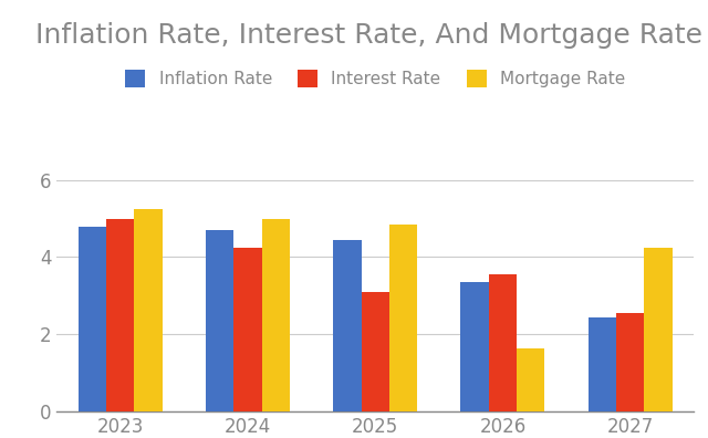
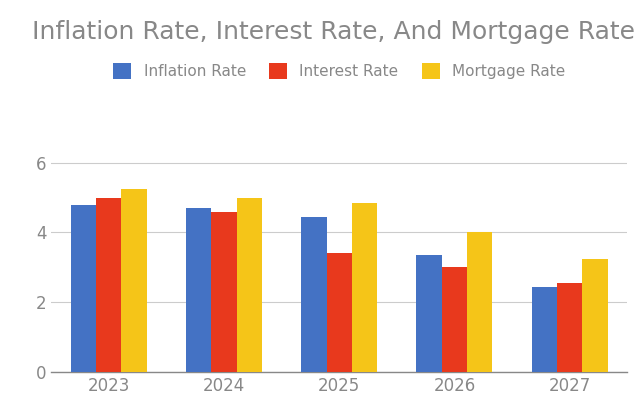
Interest Rate/2024: 4.25 -> 4.60
Interest Rate/2025: 3.10 -> 3.40
Interest Rate/2026: 3.55 -> 3.00
Mortgage Rate/2026: 1.65 -> 4.00
Mortgage Rate/2027: 4.25 -> 3.25
